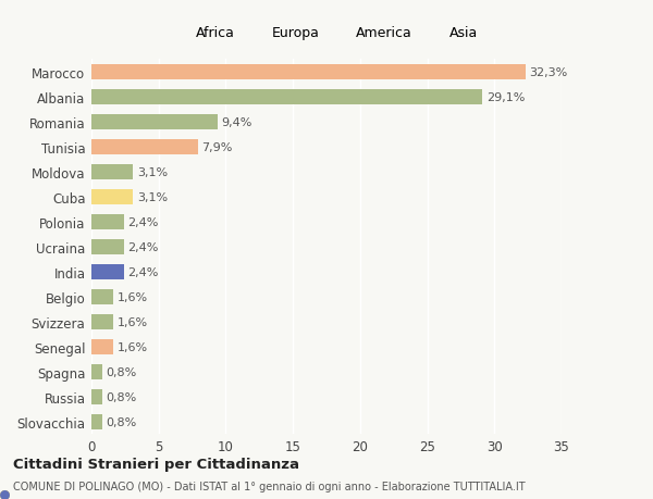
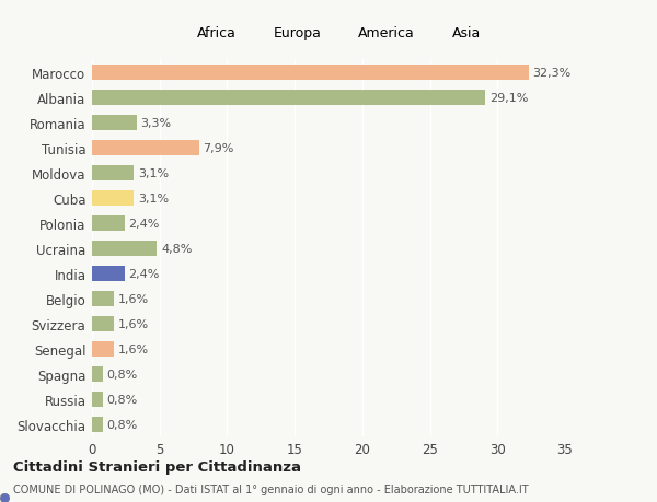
Romania: 9,4% -> 3,3%
Ucraina: 2,4% -> 4,8%
